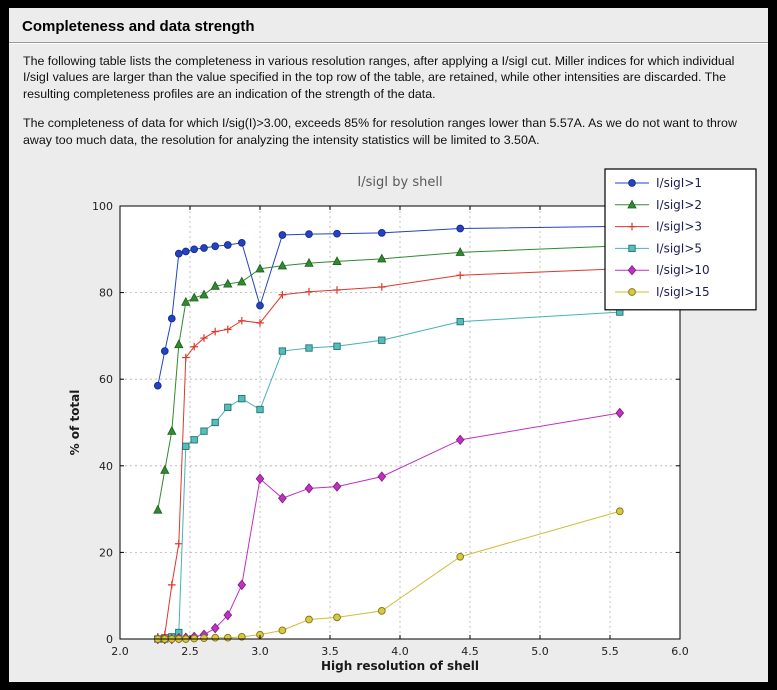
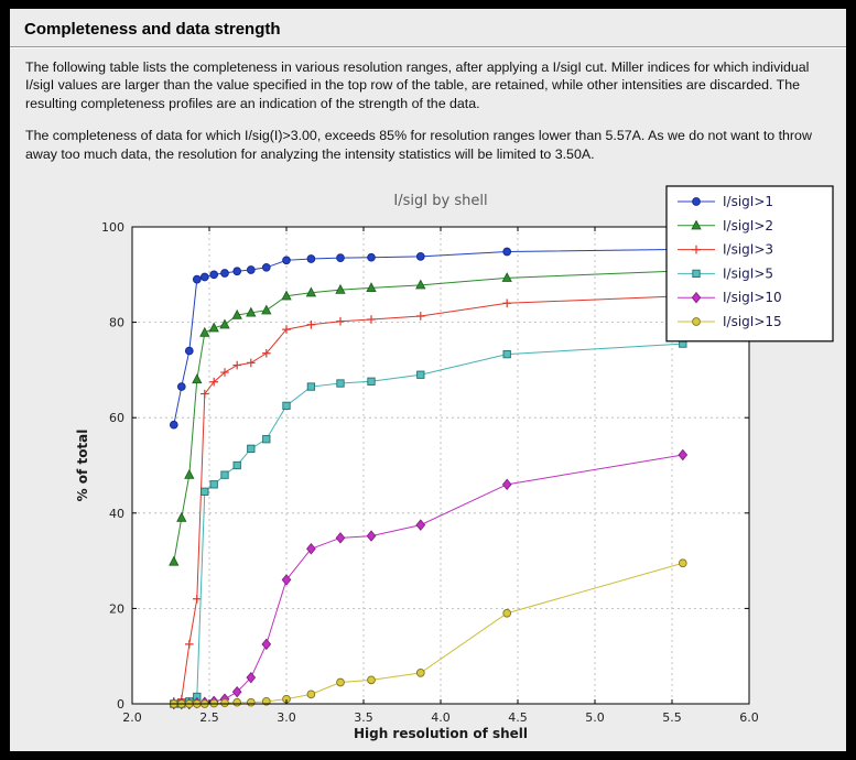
I/sigI>1/3.0: 77 -> 93
I/sigI>3/3.0: 73 -> 78
I/sigI>5/3.0: 53 -> 62
I/sigI>10/3.0: 37 -> 26
